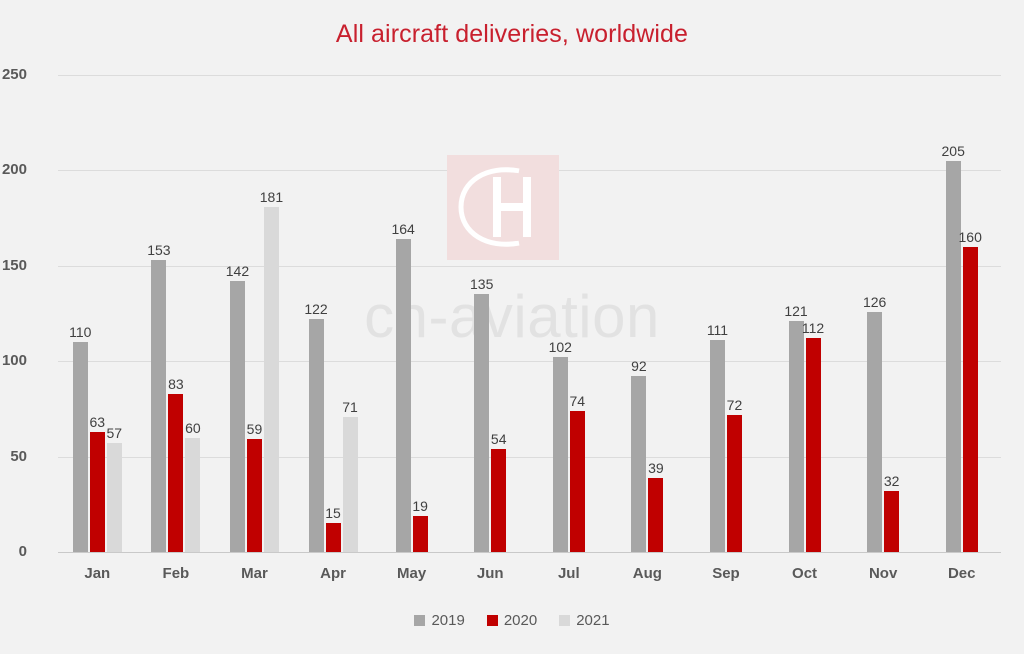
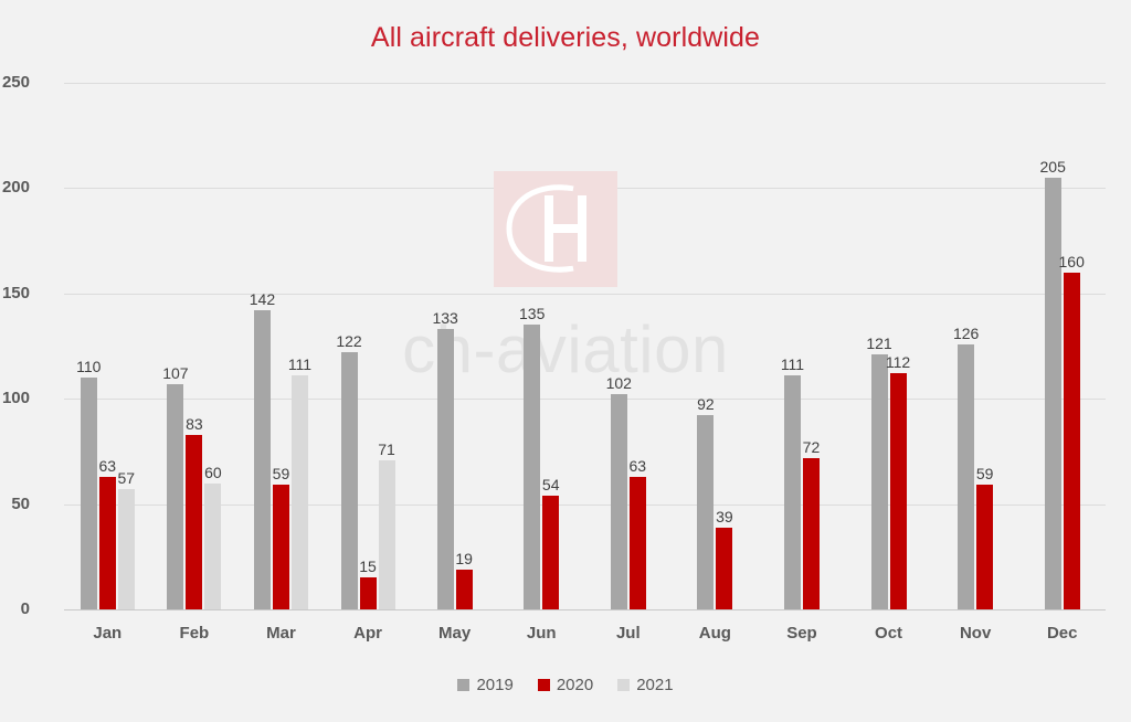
2019/Feb: 153 -> 107
2021/Mar: 181 -> 111
2019/May: 164 -> 133
2020/Jul: 74 -> 63
2020/Nov: 32 -> 59
